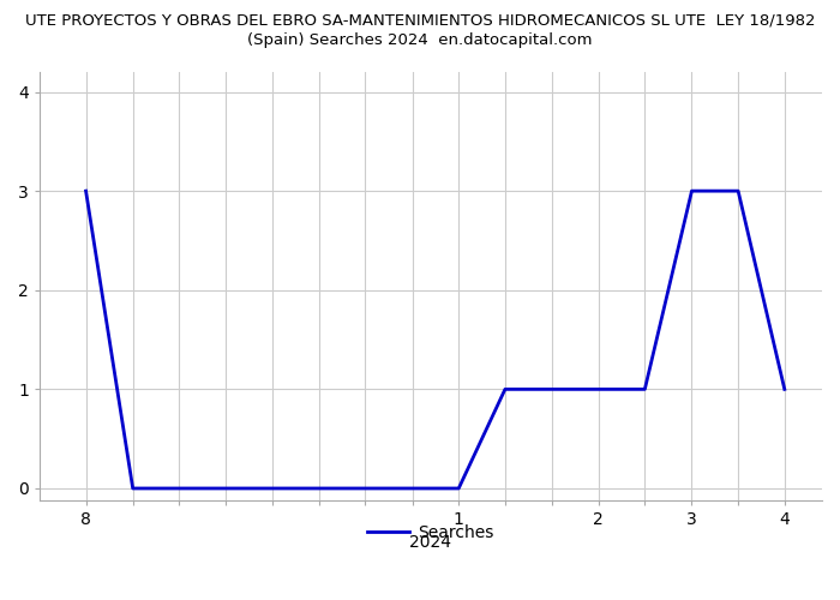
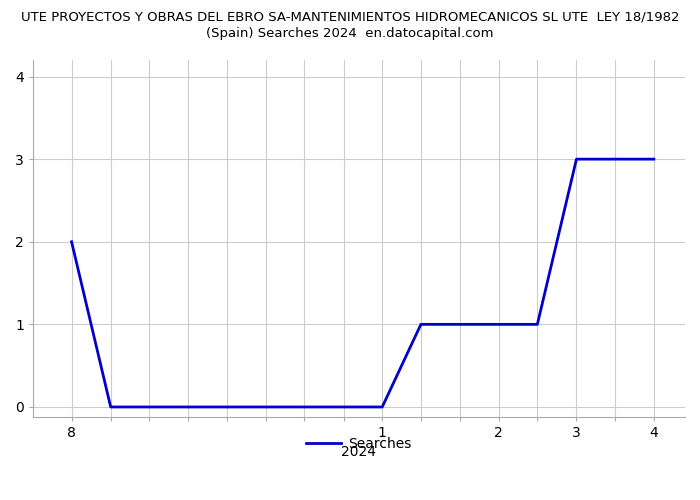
8: 3 -> 2
4: 1 -> 3
